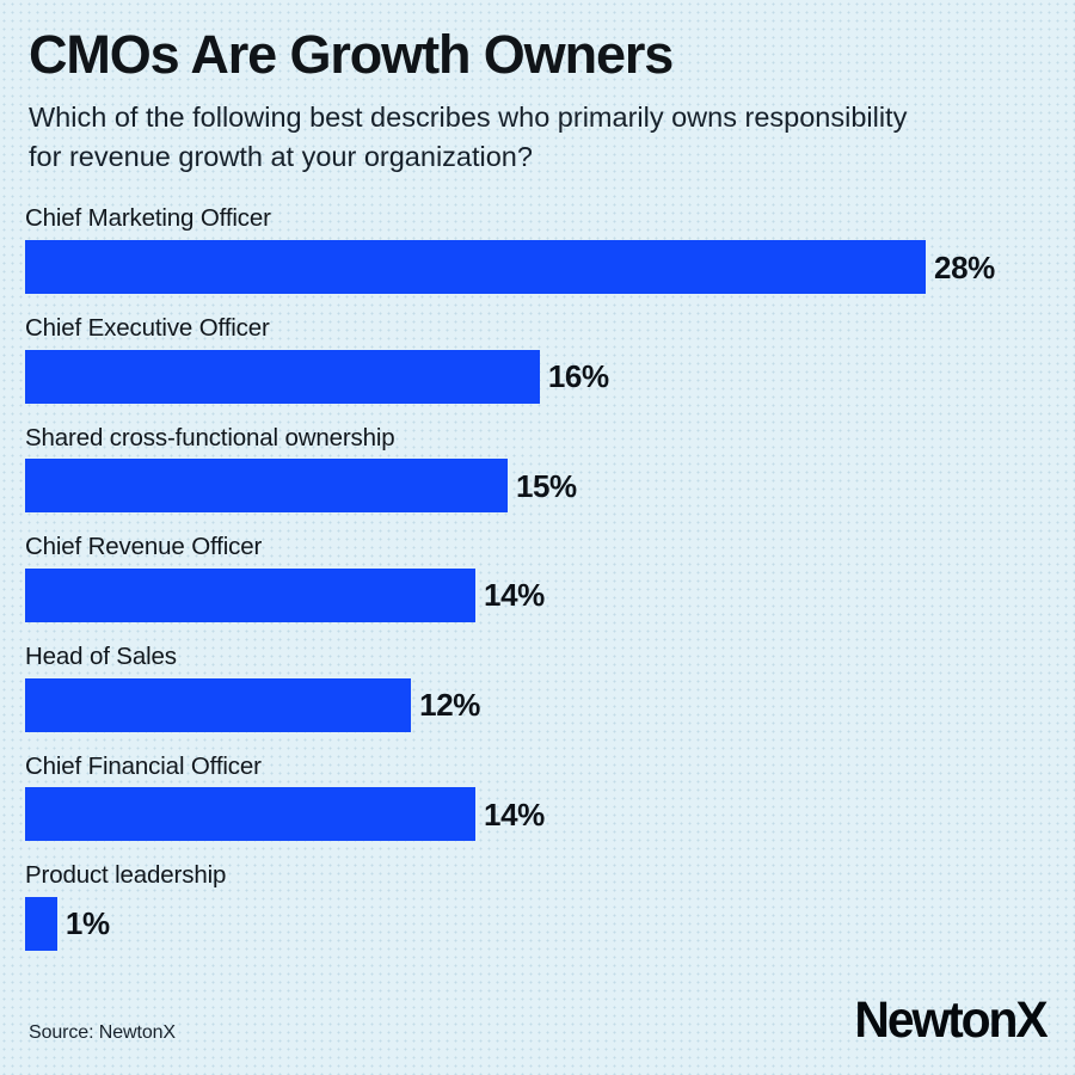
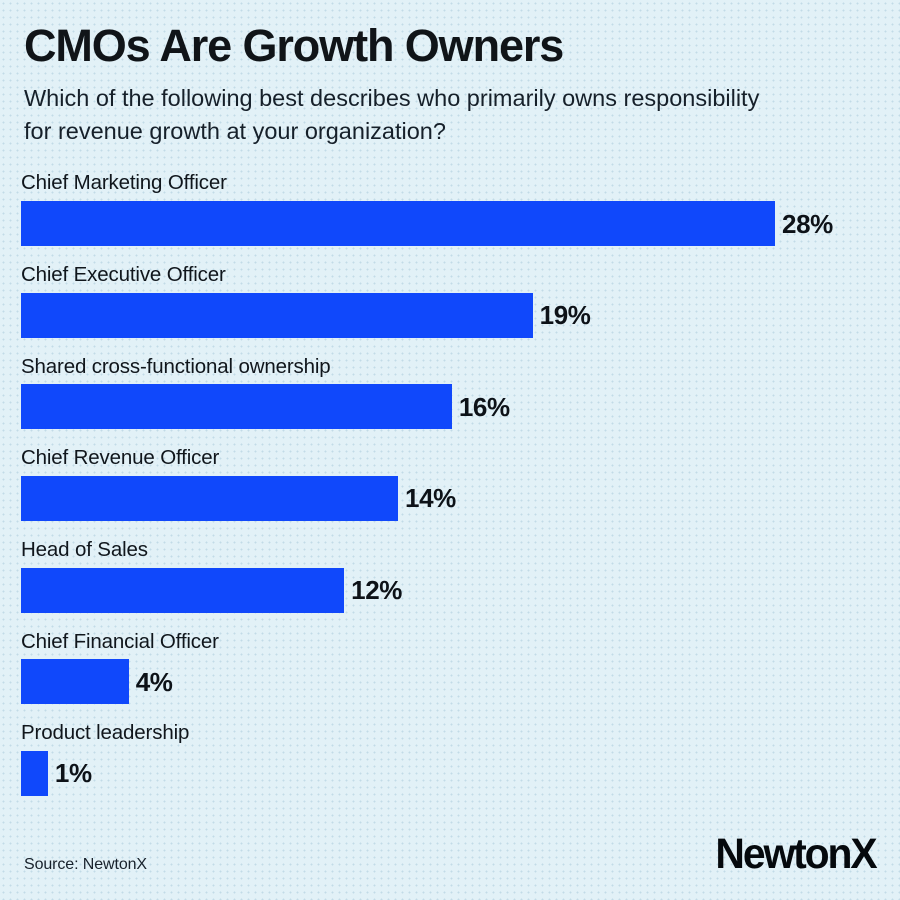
Chief Executive Officer: 16% -> 19%
Shared cross-functional ownership: 15% -> 16%
Chief Financial Officer: 14% -> 4%
